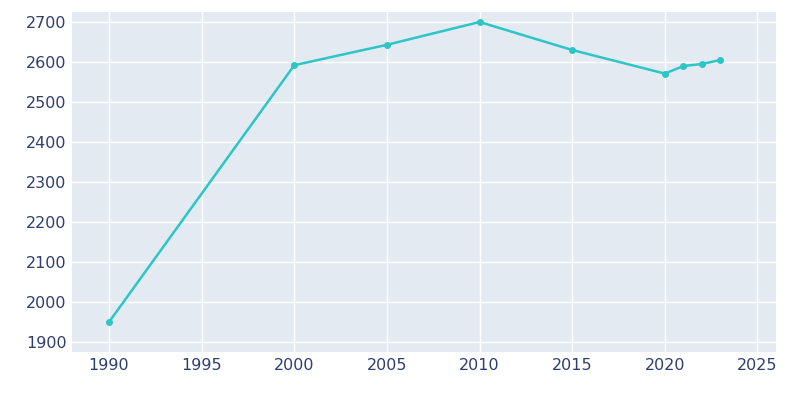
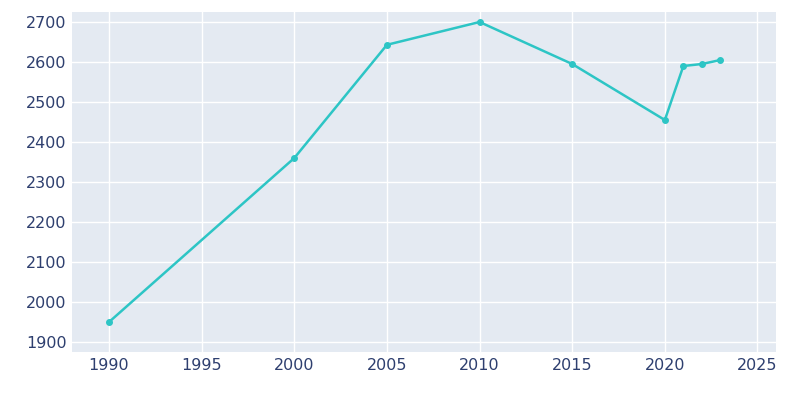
2000: 2592 -> 2360
2015: 2630 -> 2595
2020: 2571 -> 2455
